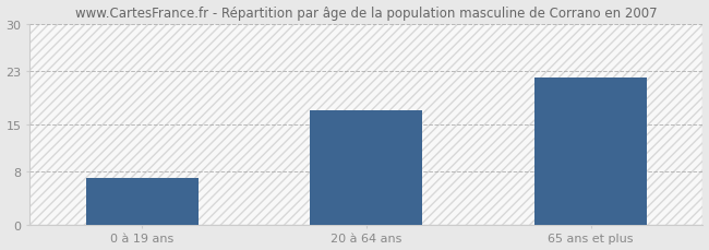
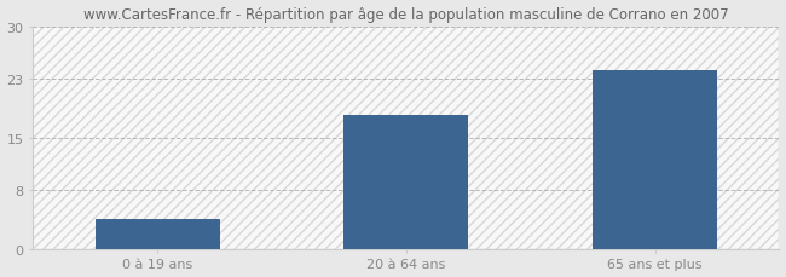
0 à 19 ans: 7 -> 4
20 à 64 ans: 17 -> 18
65 ans et plus: 22 -> 24
